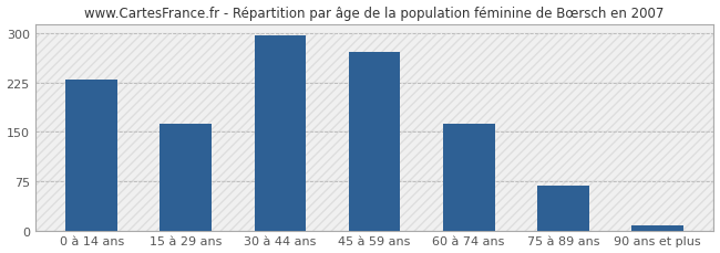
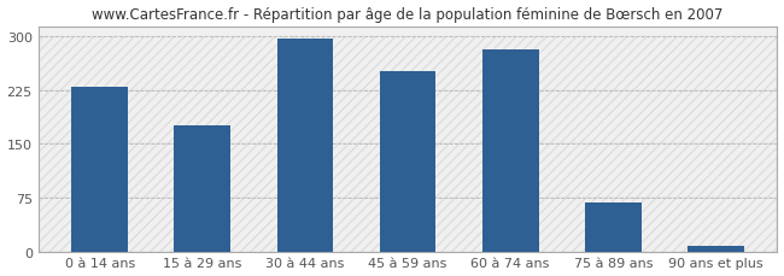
15 à 29 ans: 162 -> 176
45 à 59 ans: 272 -> 252
60 à 74 ans: 162 -> 282
